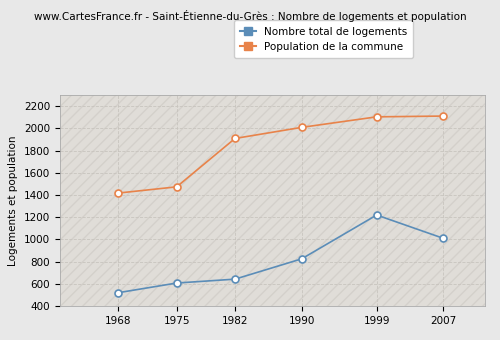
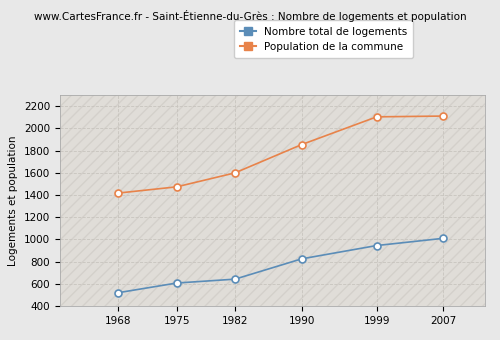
Population de la commune/1982: 1910 -> 1600
Population de la commune/1990: 2010 -> 1860
Nombre total de logements/1999: 1220 -> 940
